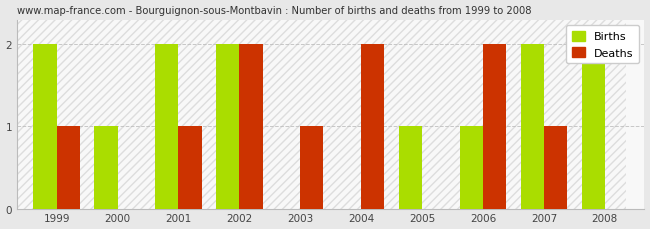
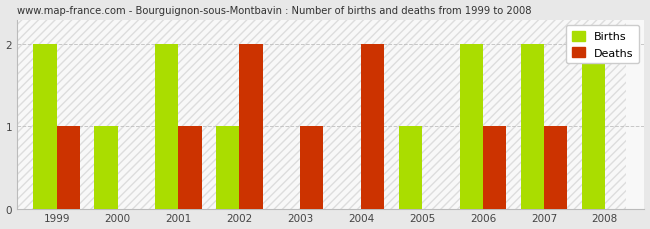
Births/2002: 2 -> 1
Births/2006: 1 -> 2
Deaths/2006: 2 -> 1
